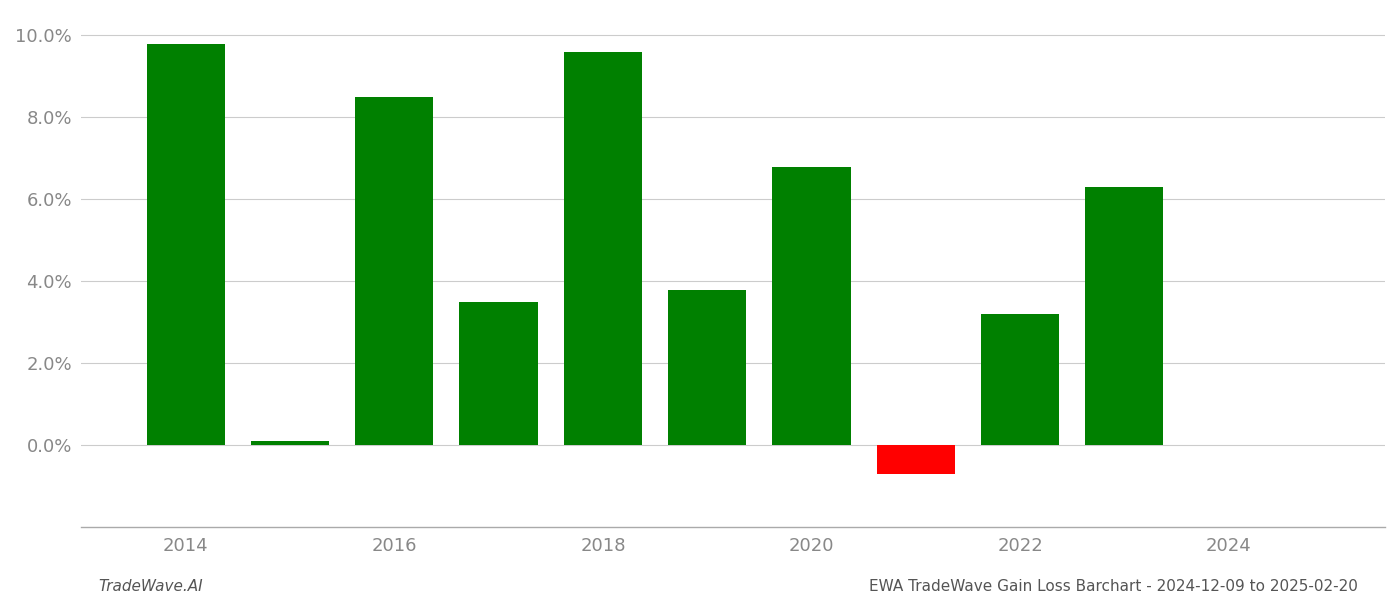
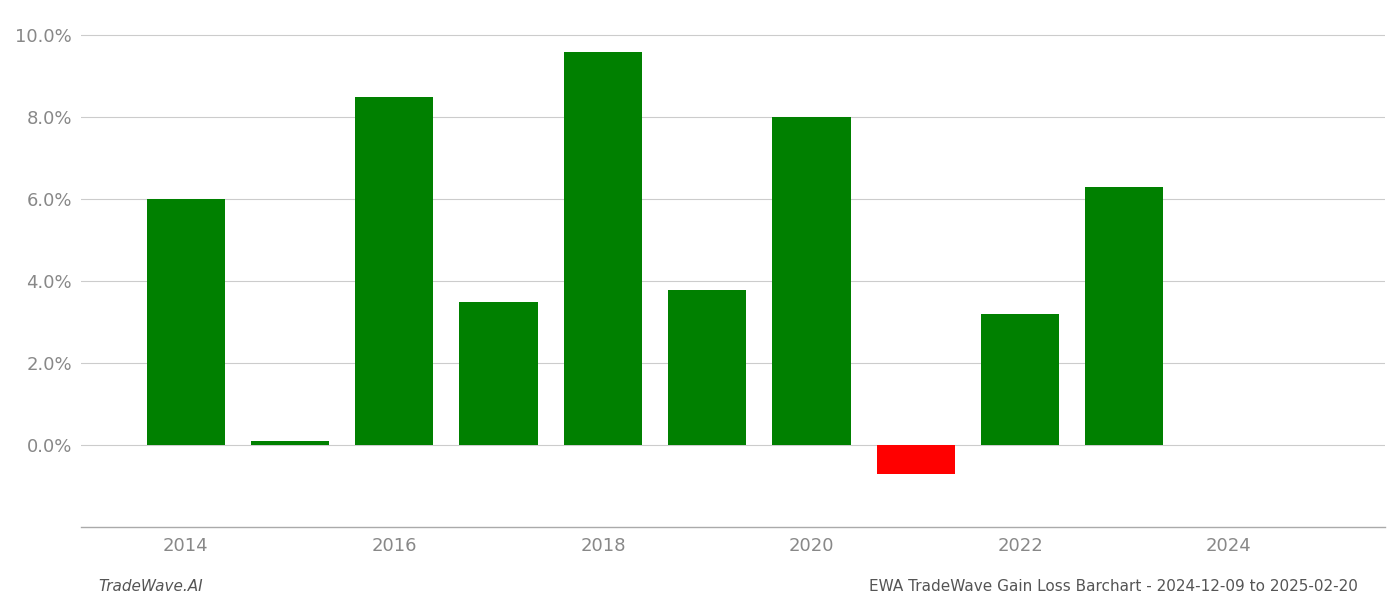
2014: 9.8% -> 6.0%
2020: 6.8% -> 8.0%
